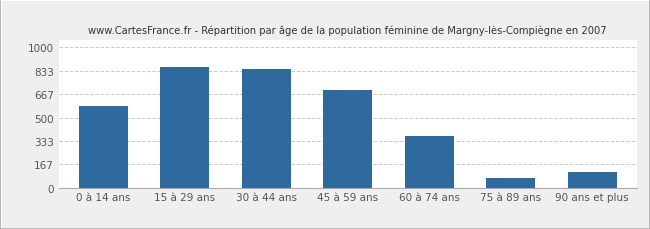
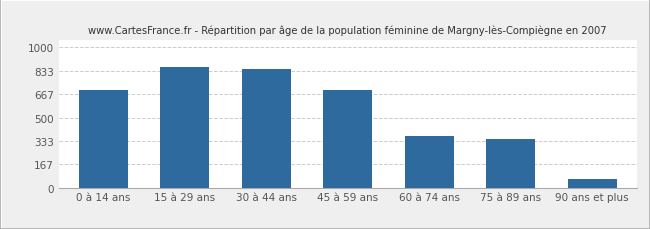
0 à 14 ans: 580 -> 690
75 à 89 ans: 70 -> 350
90 ans et plus: 110 -> 60
